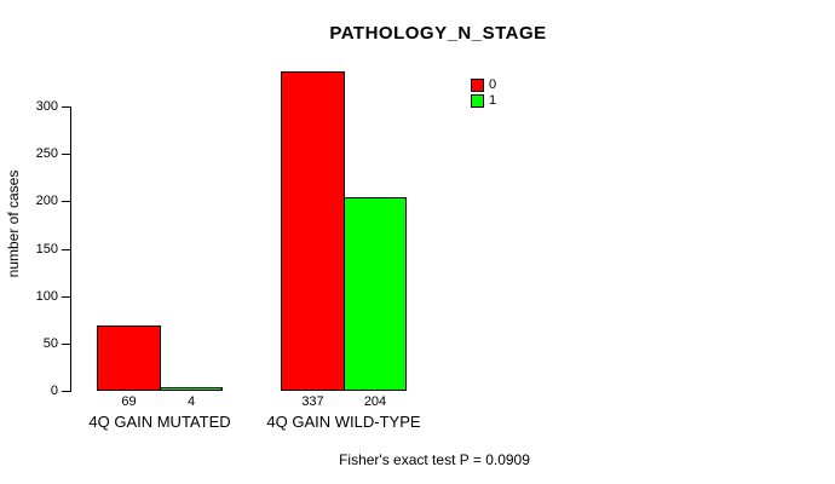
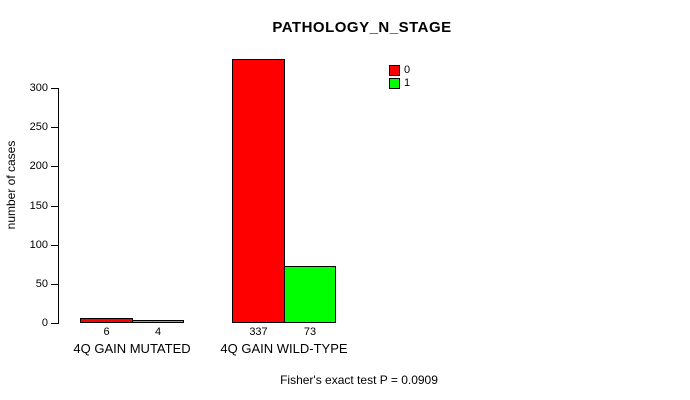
0/4Q GAIN MUTATED: 69 -> 6
1/4Q GAIN WILD-TYPE: 204 -> 73
